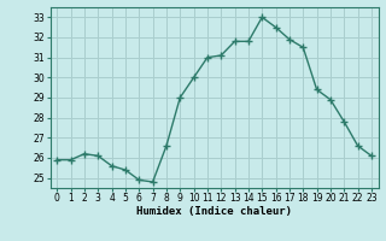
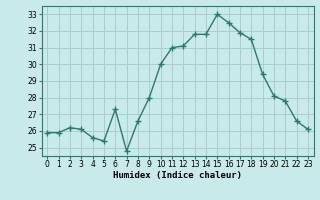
6: 24.9 -> 27.3
9: 29.0 -> 28.0
20: 28.9 -> 28.1
